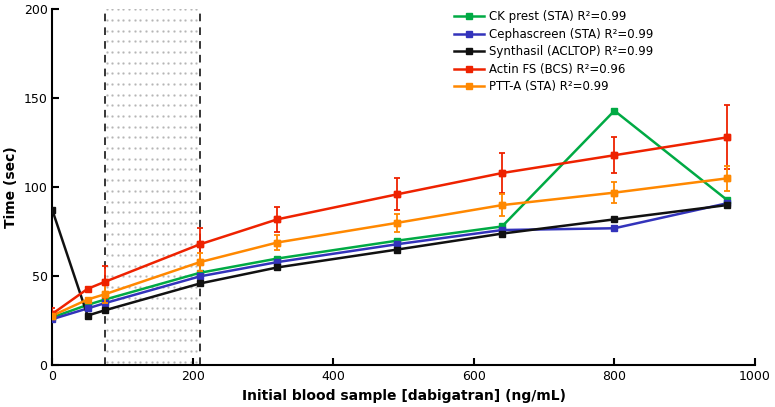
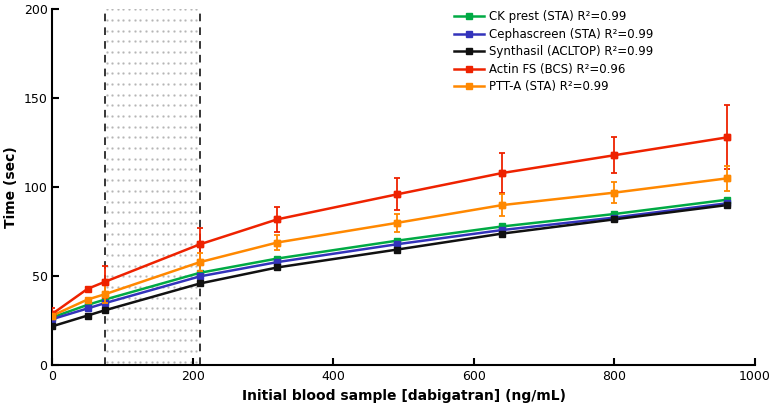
Synthasil (ACLTOP) R²=0.99/0: 87 -> 22
CK prest (STA) R²=0.99/800: 143 -> 85
Cephascreen (STA) R²=0.99/800: 77 -> 83
